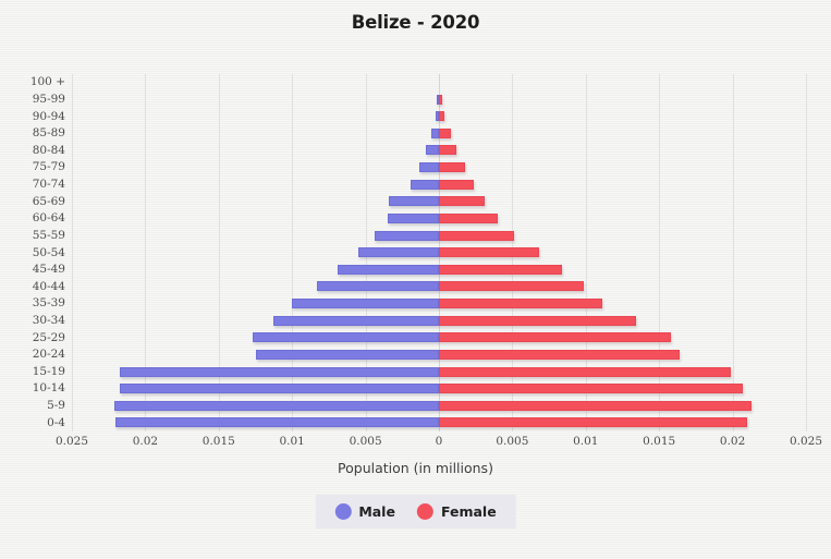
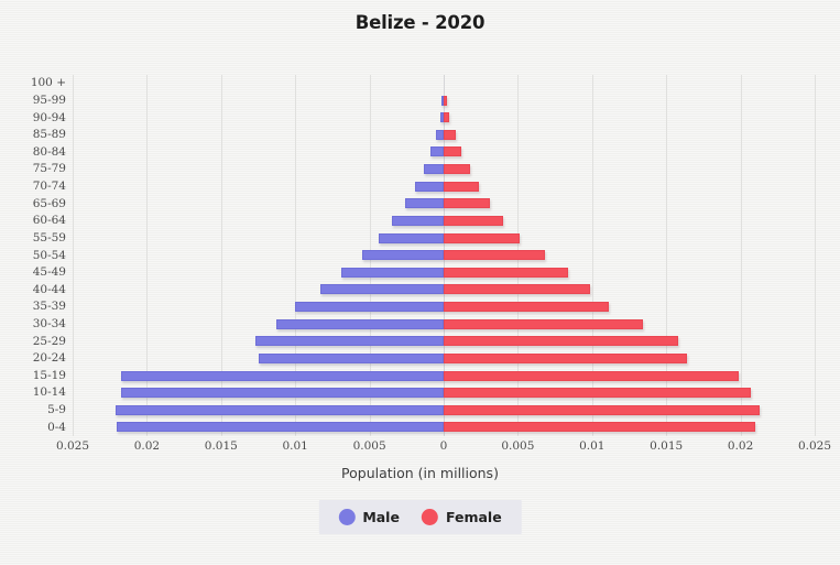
Male/65-69: 0.0034 -> 0.0026
